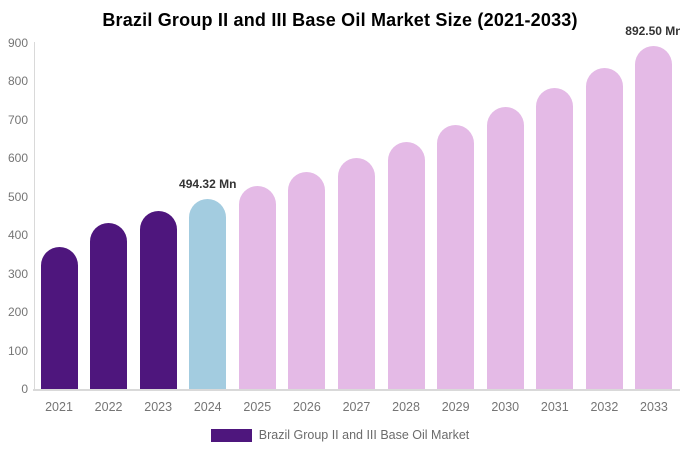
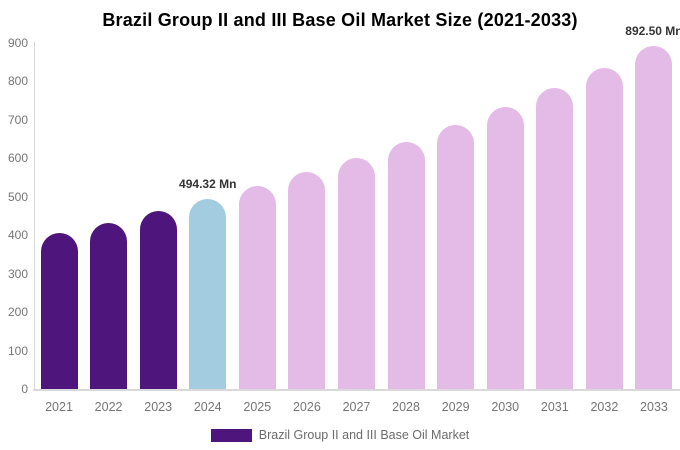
2021: 370 -> 400
